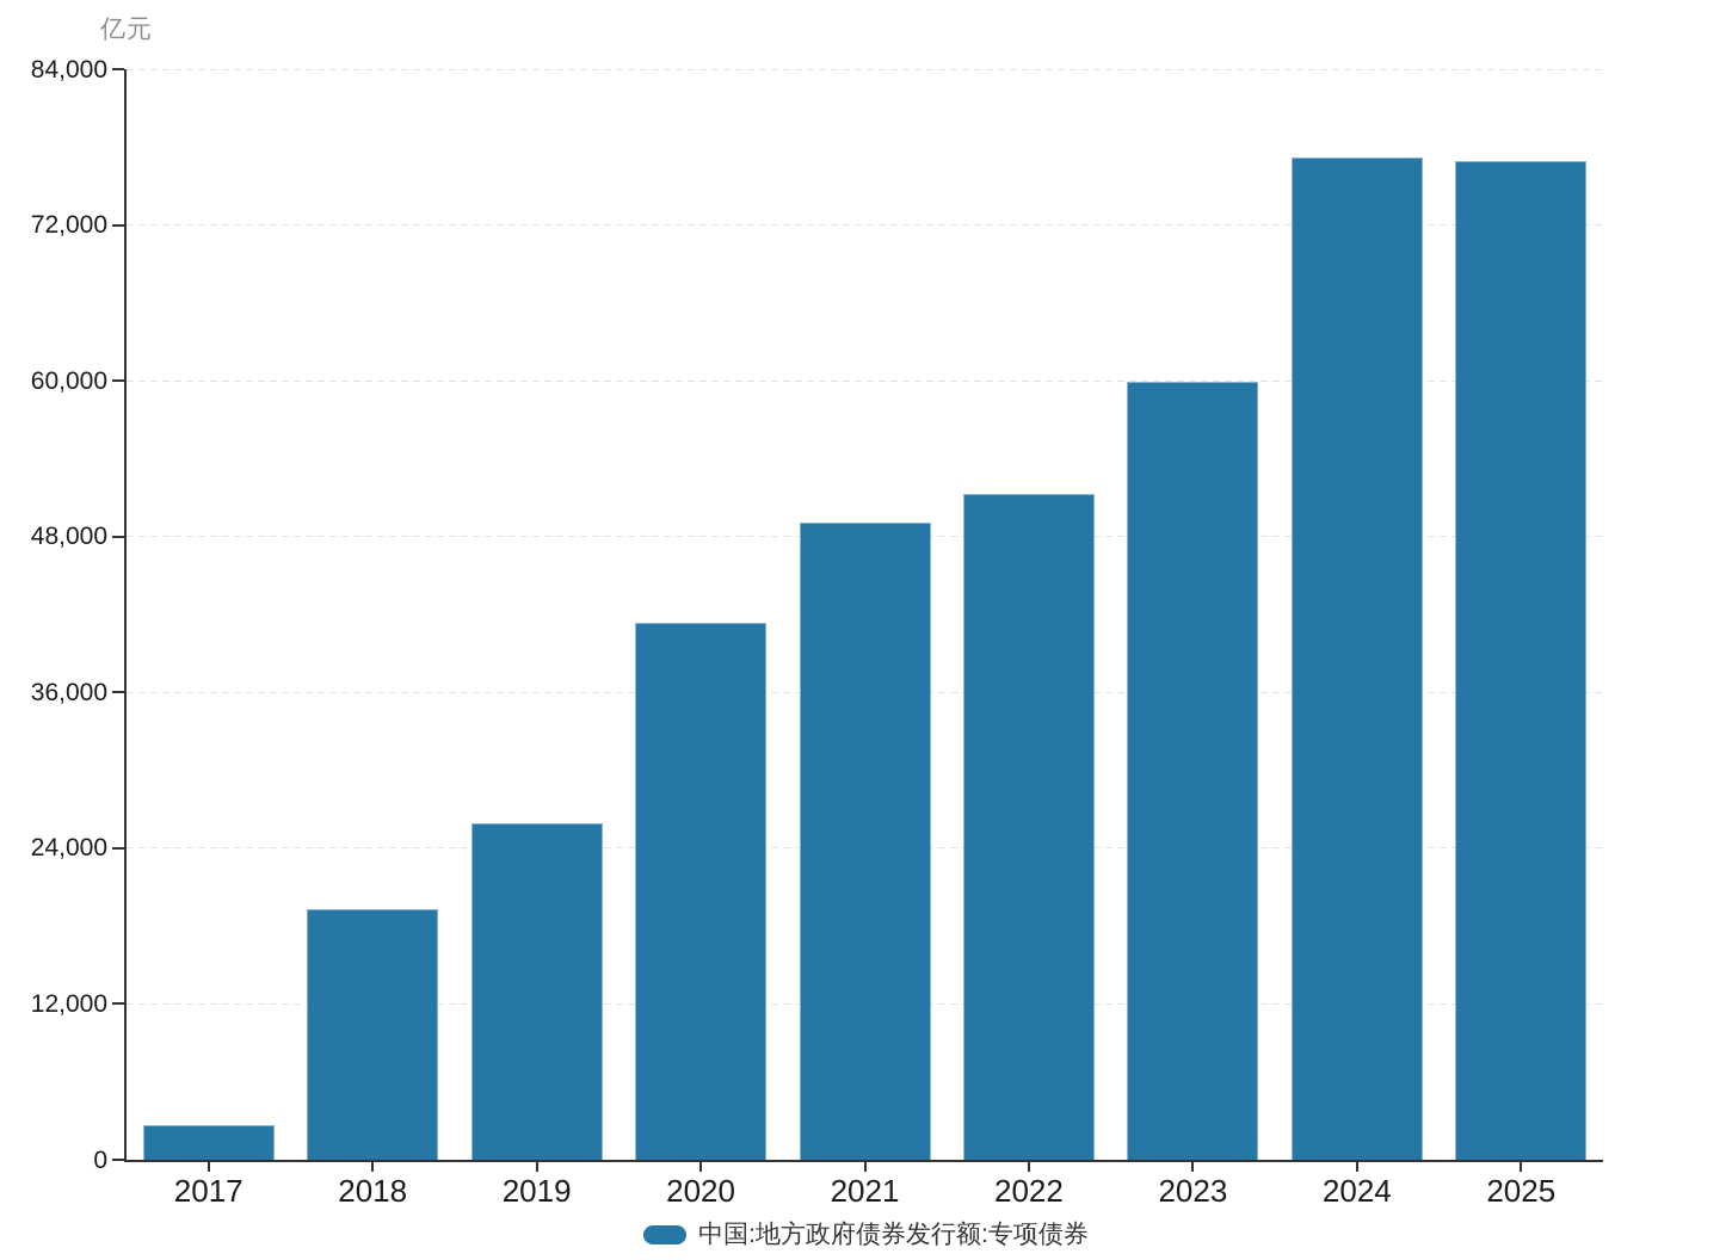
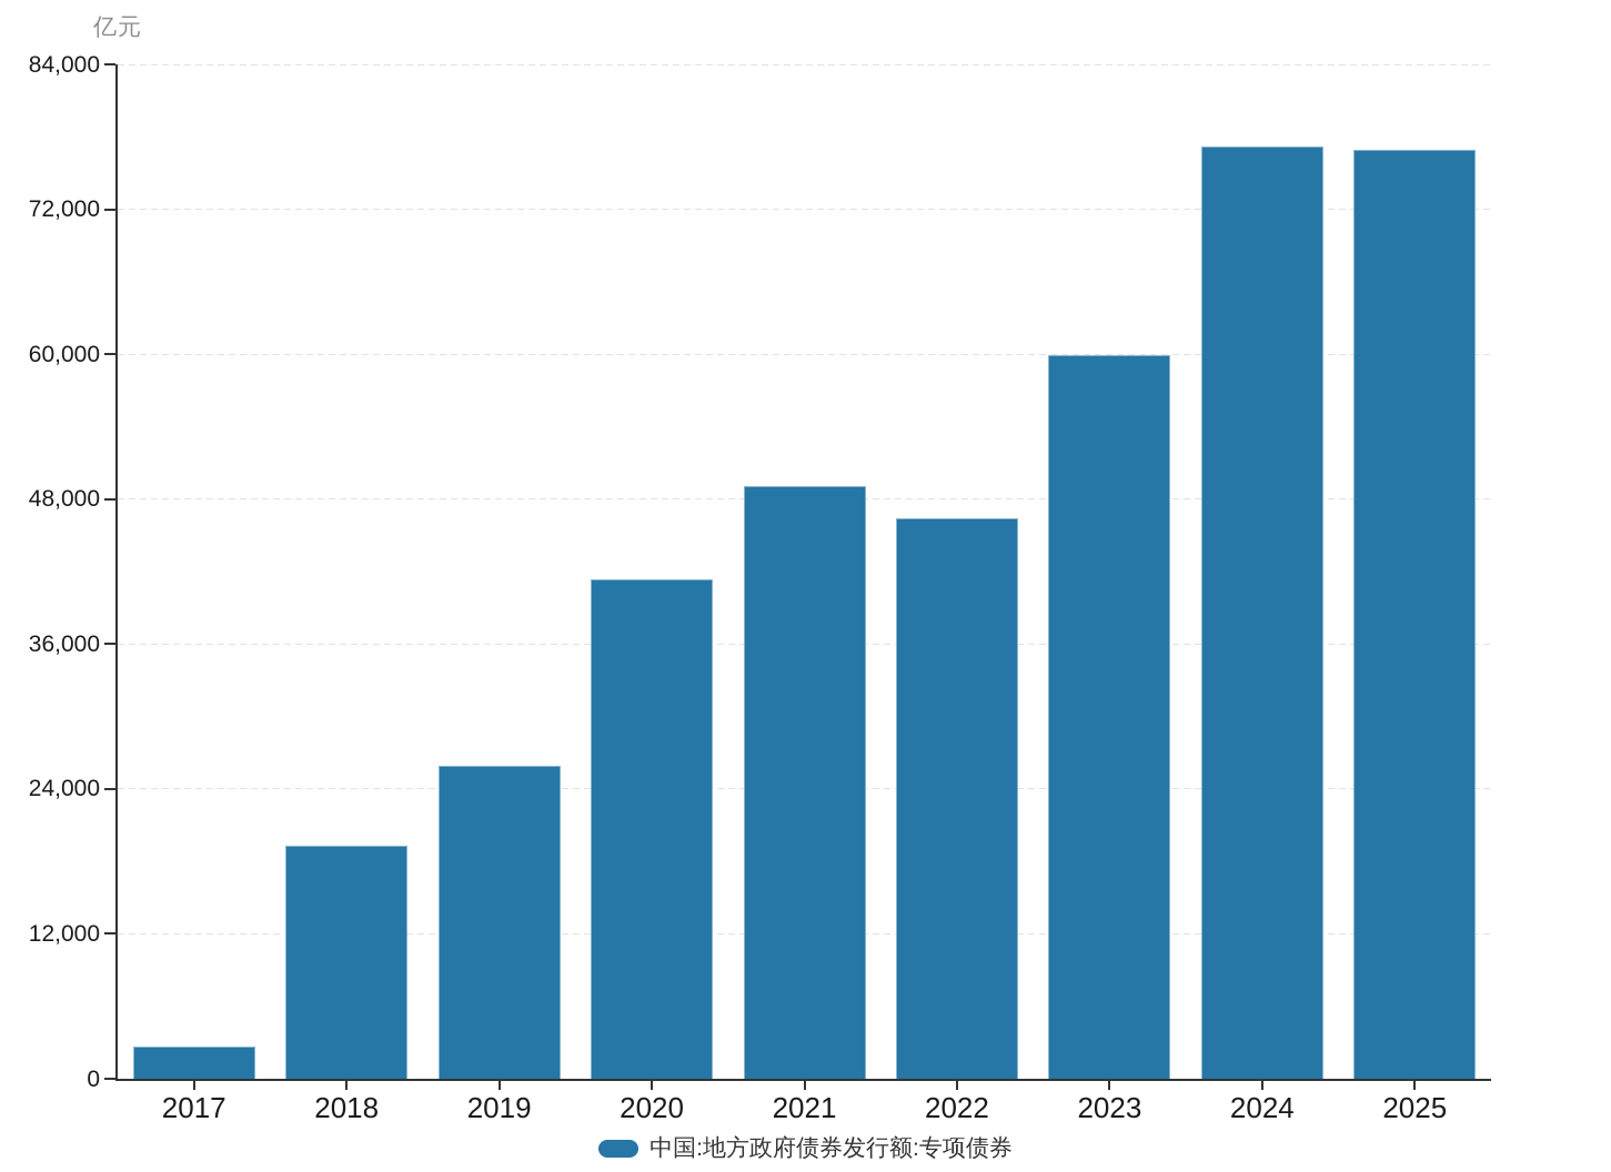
2022: 51300 -> 46400
